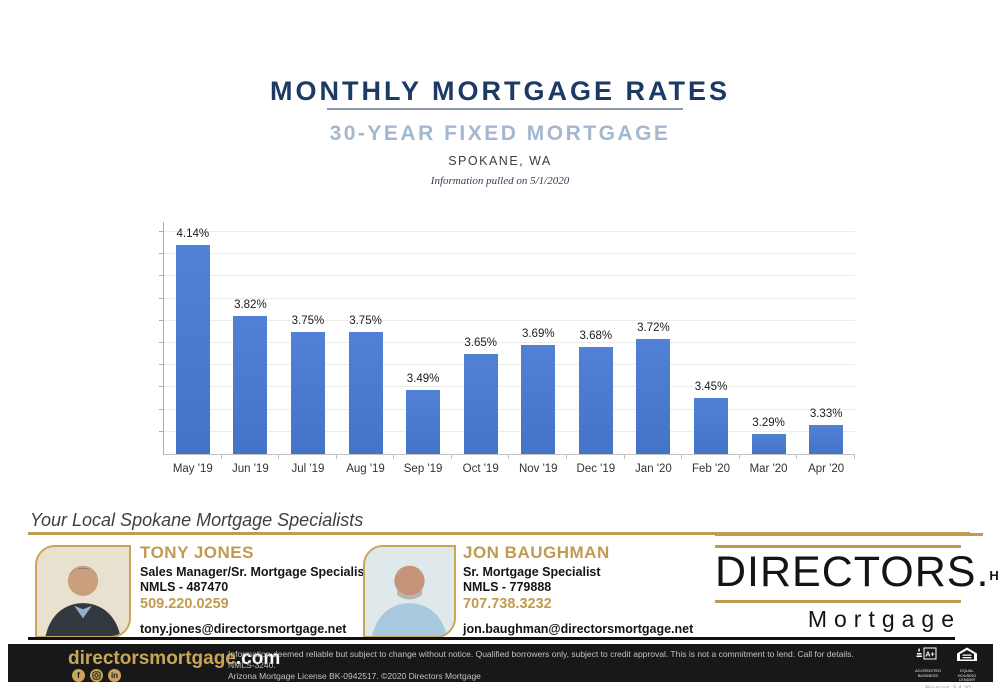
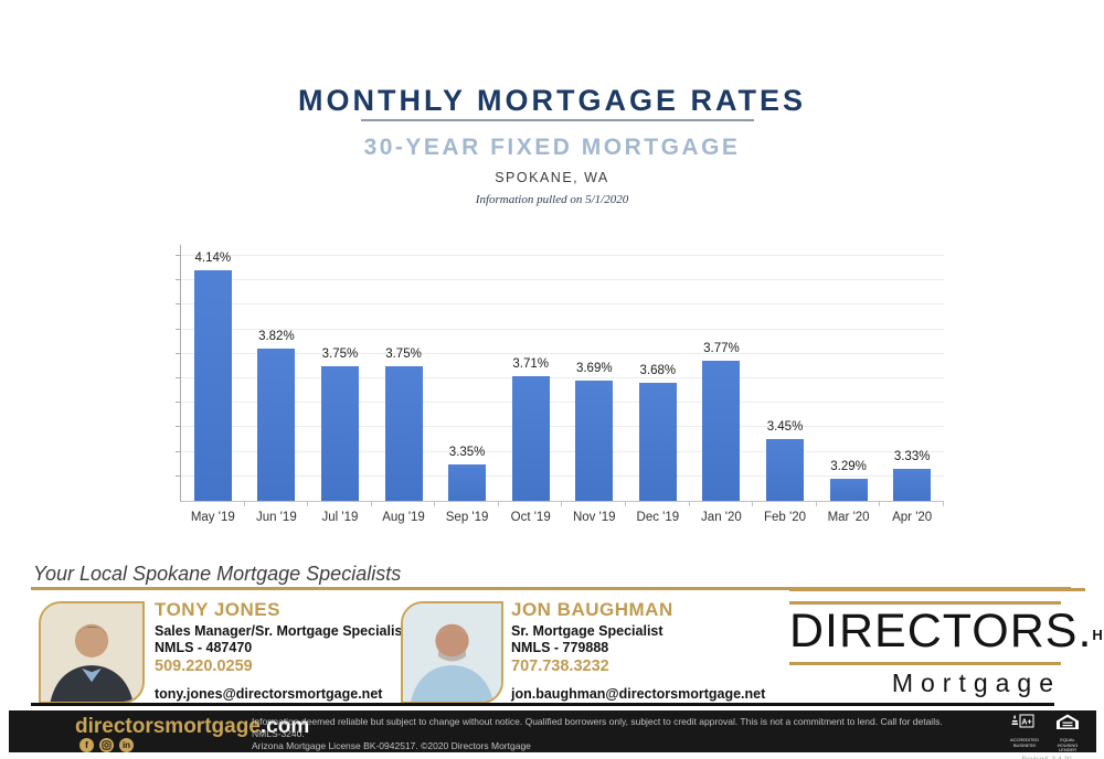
Sep '19: 3.49% -> 3.35%
Oct '19: 3.65% -> 3.71%
Jan '20: 3.72% -> 3.77%
